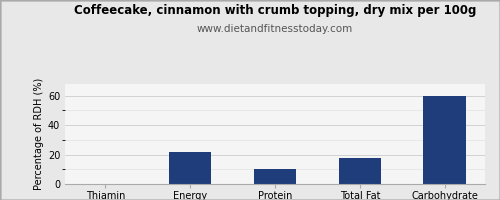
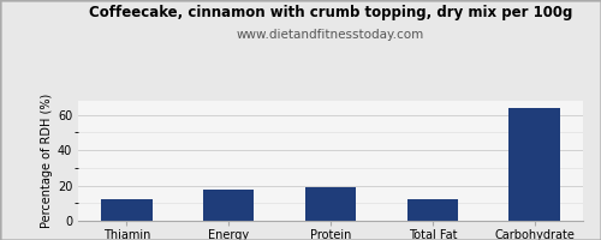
Thiamin: 0 -> 12
Energy: 22 -> 18
Protein: 10 -> 19
Total Fat: 18 -> 12
Carbohydrate: 60 -> 64
